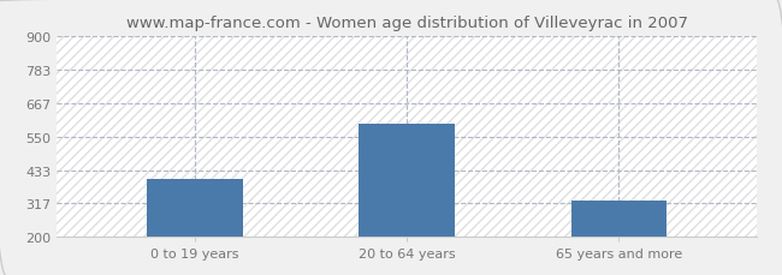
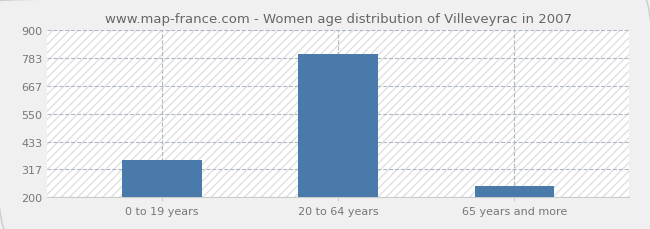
0 to 19 years: 400 -> 355
20 to 64 years: 595 -> 800
65 years and more: 325 -> 245
